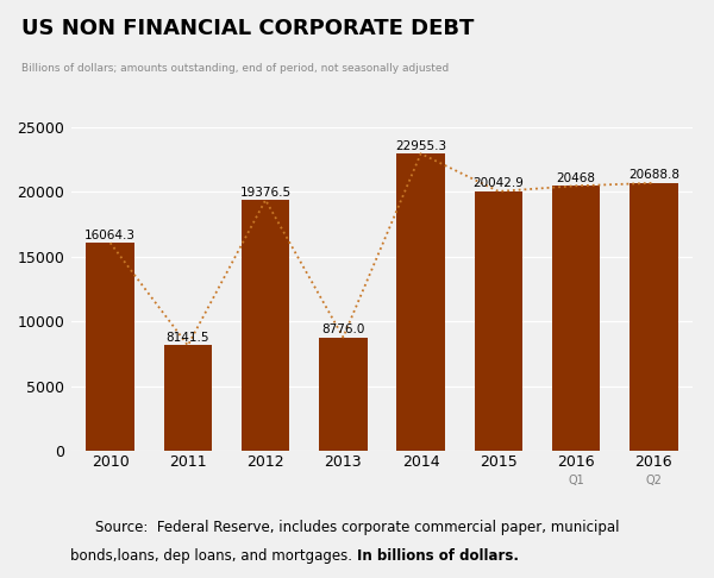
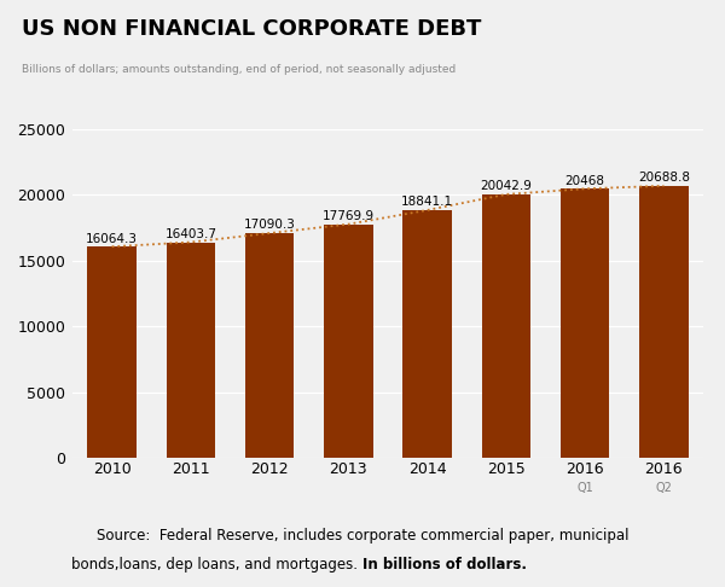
2011: 8141.5 -> 16403.7
2012: 19376.5 -> 17090.3
2013: 8776.0 -> 17769.9
2014: 22955.3 -> 18841.1
